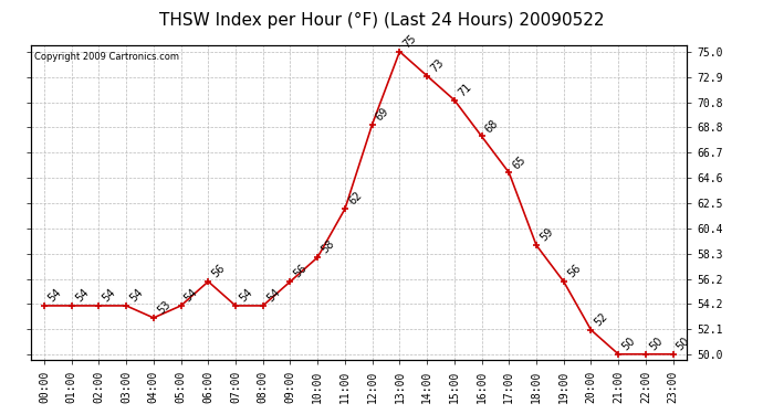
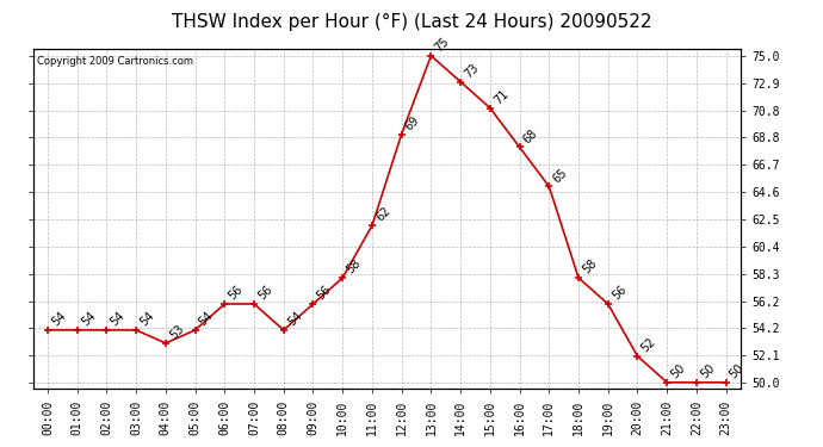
07:00: 54 -> 56
18:00: 59 -> 58
